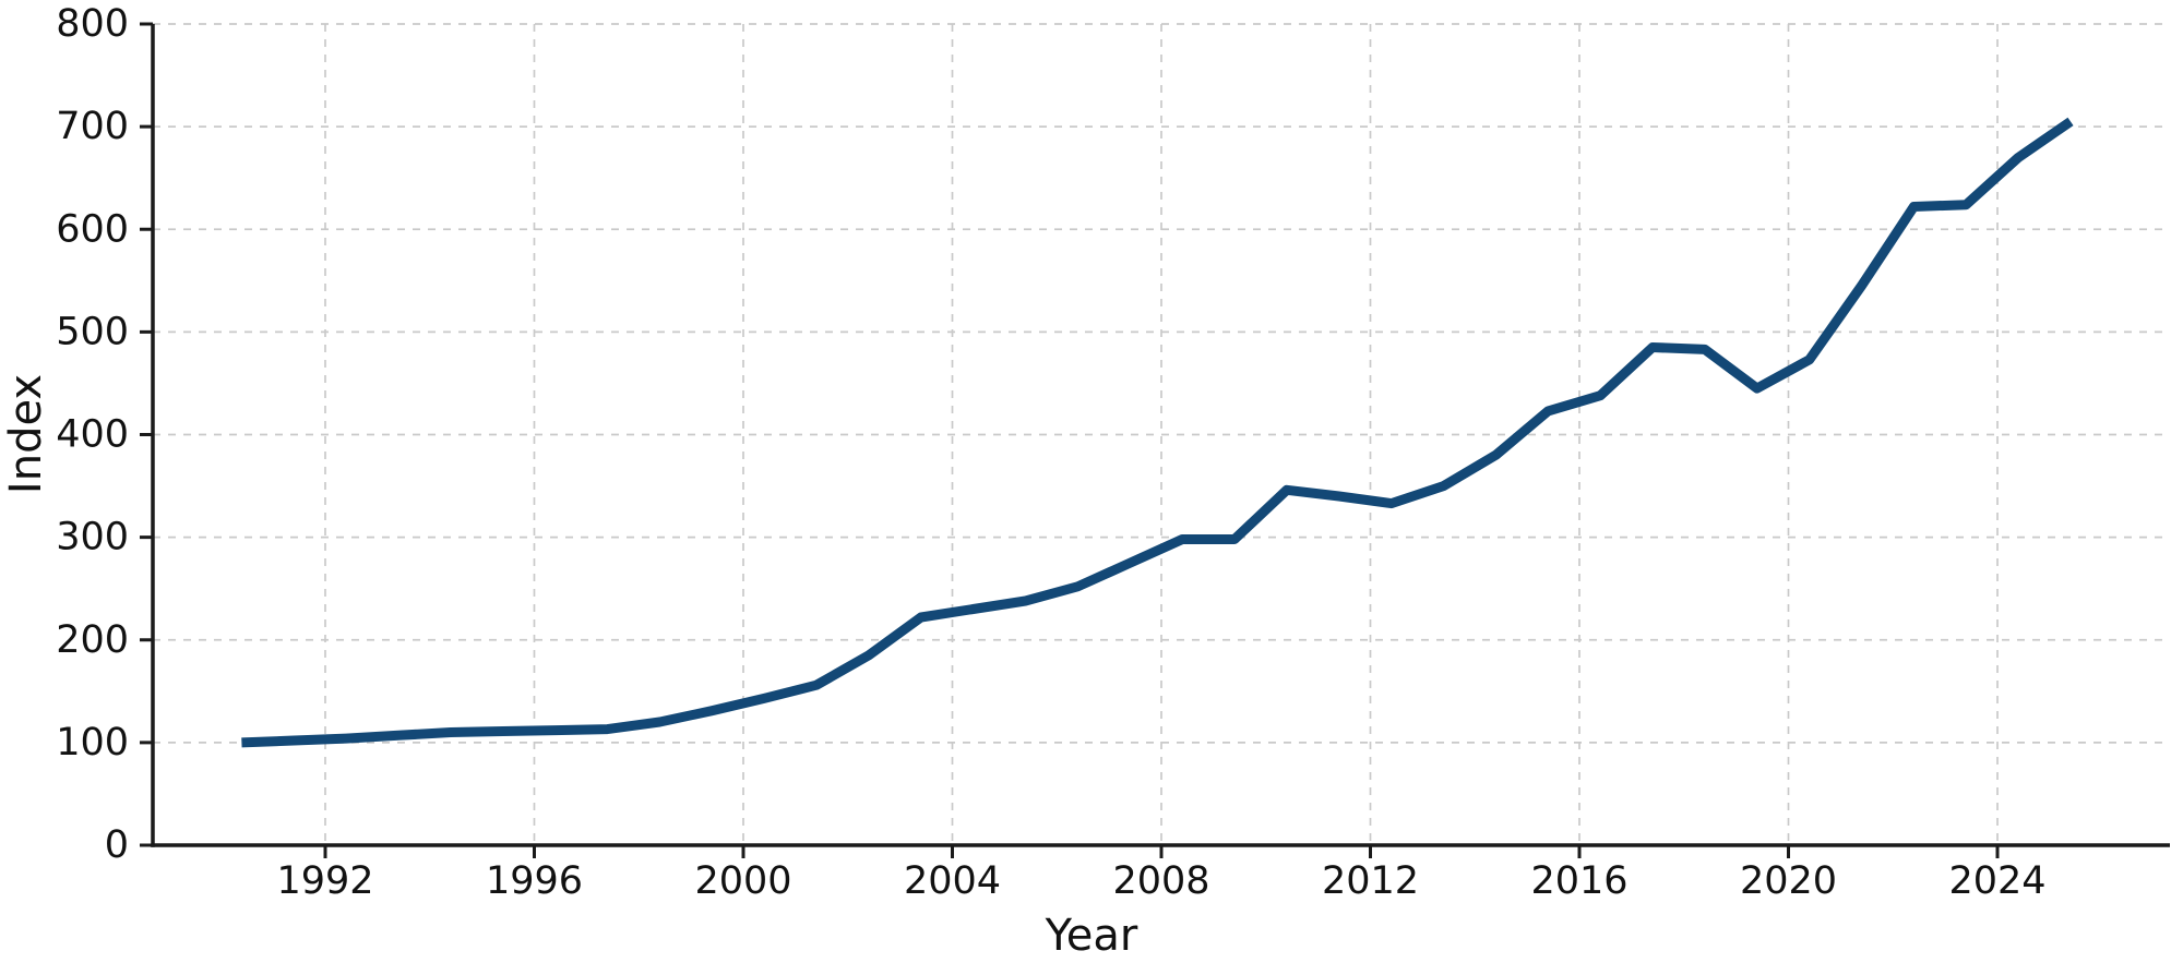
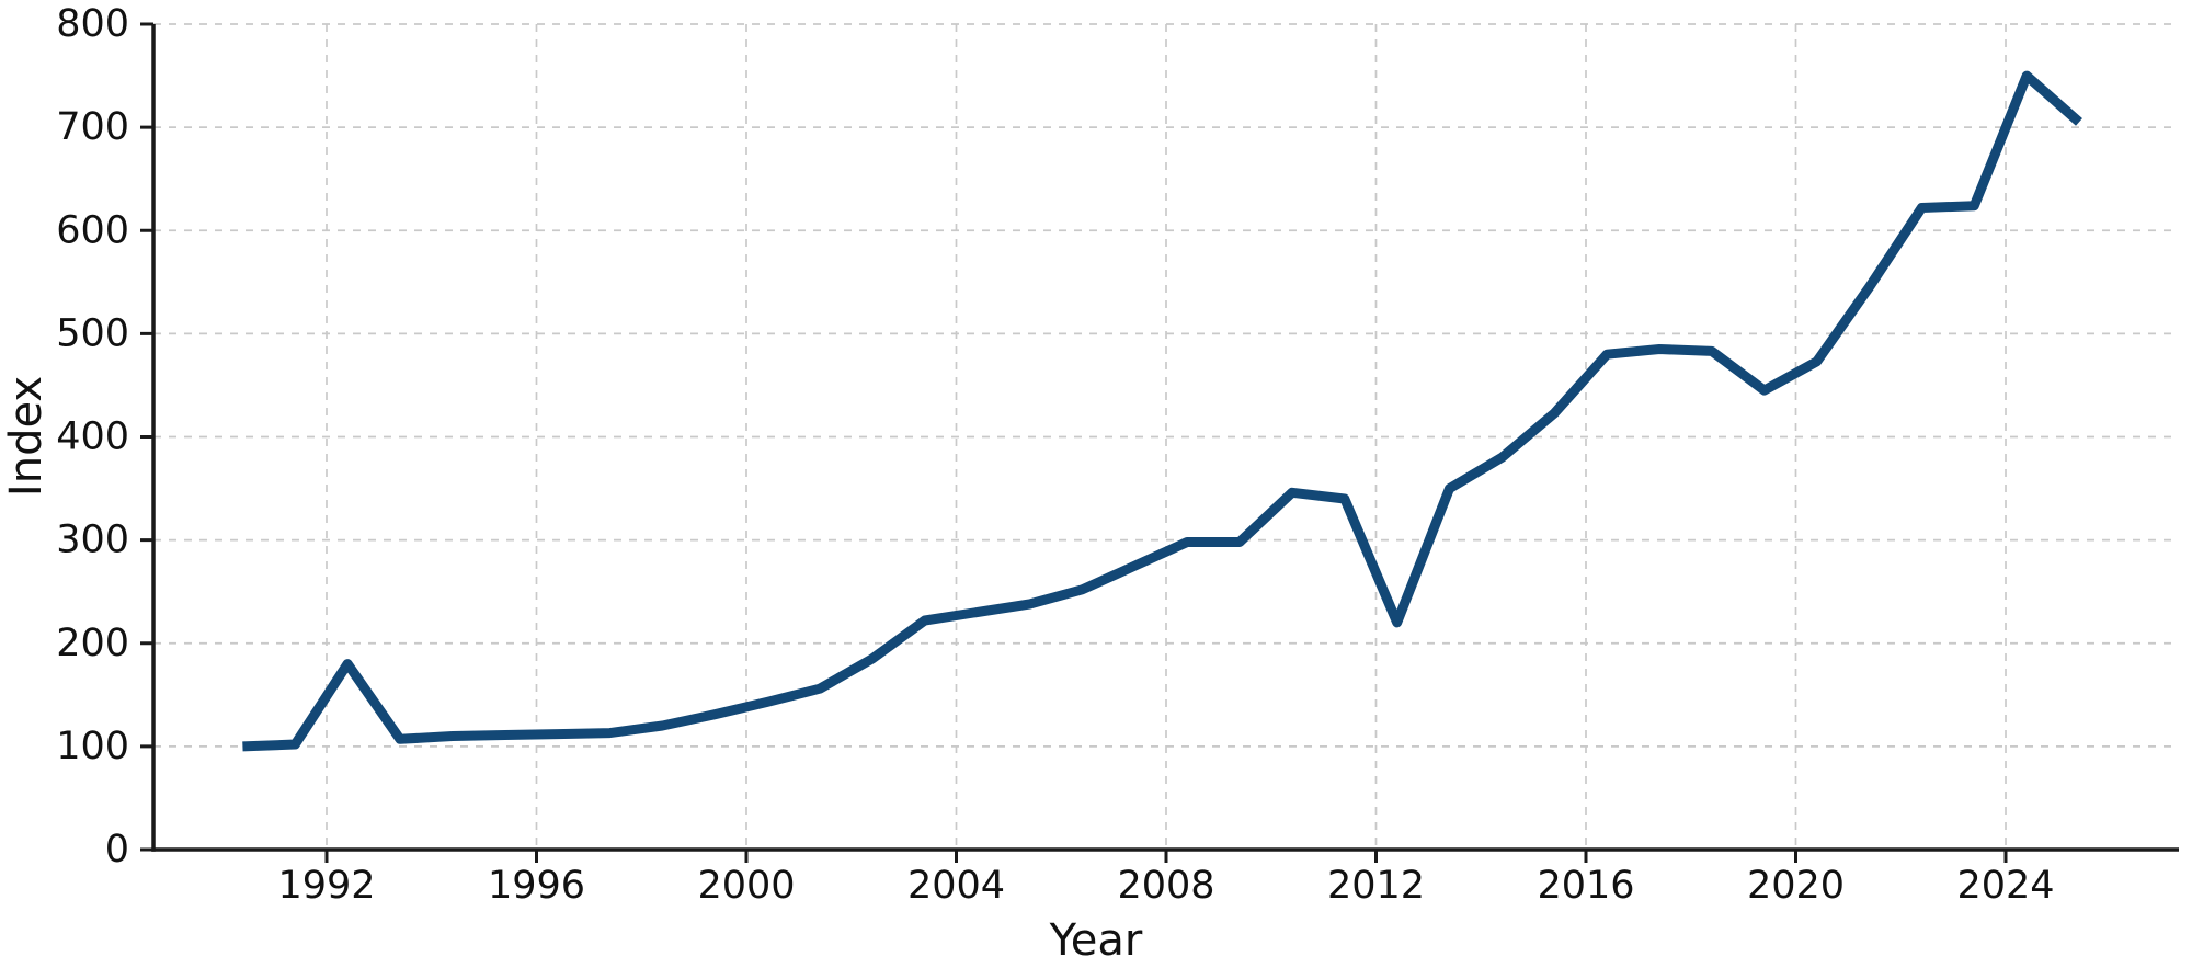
1992: 100 -> 180
2012: 330 -> 220
2016: 440 -> 480
2024: 670 -> 750
